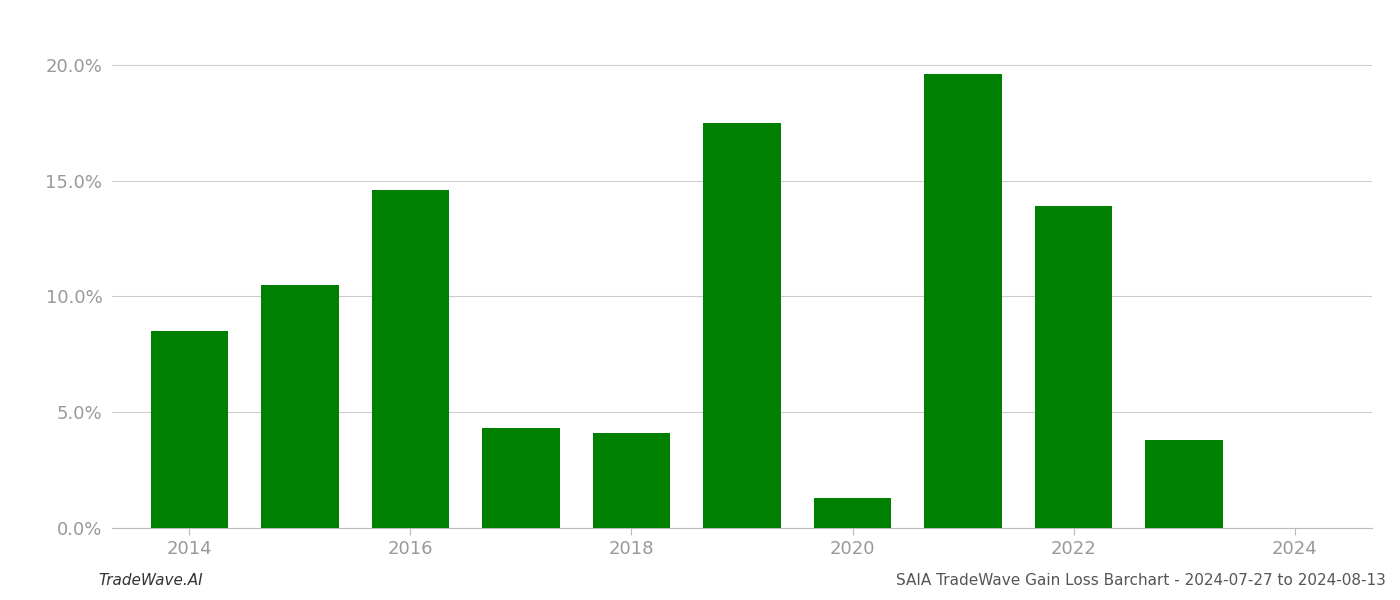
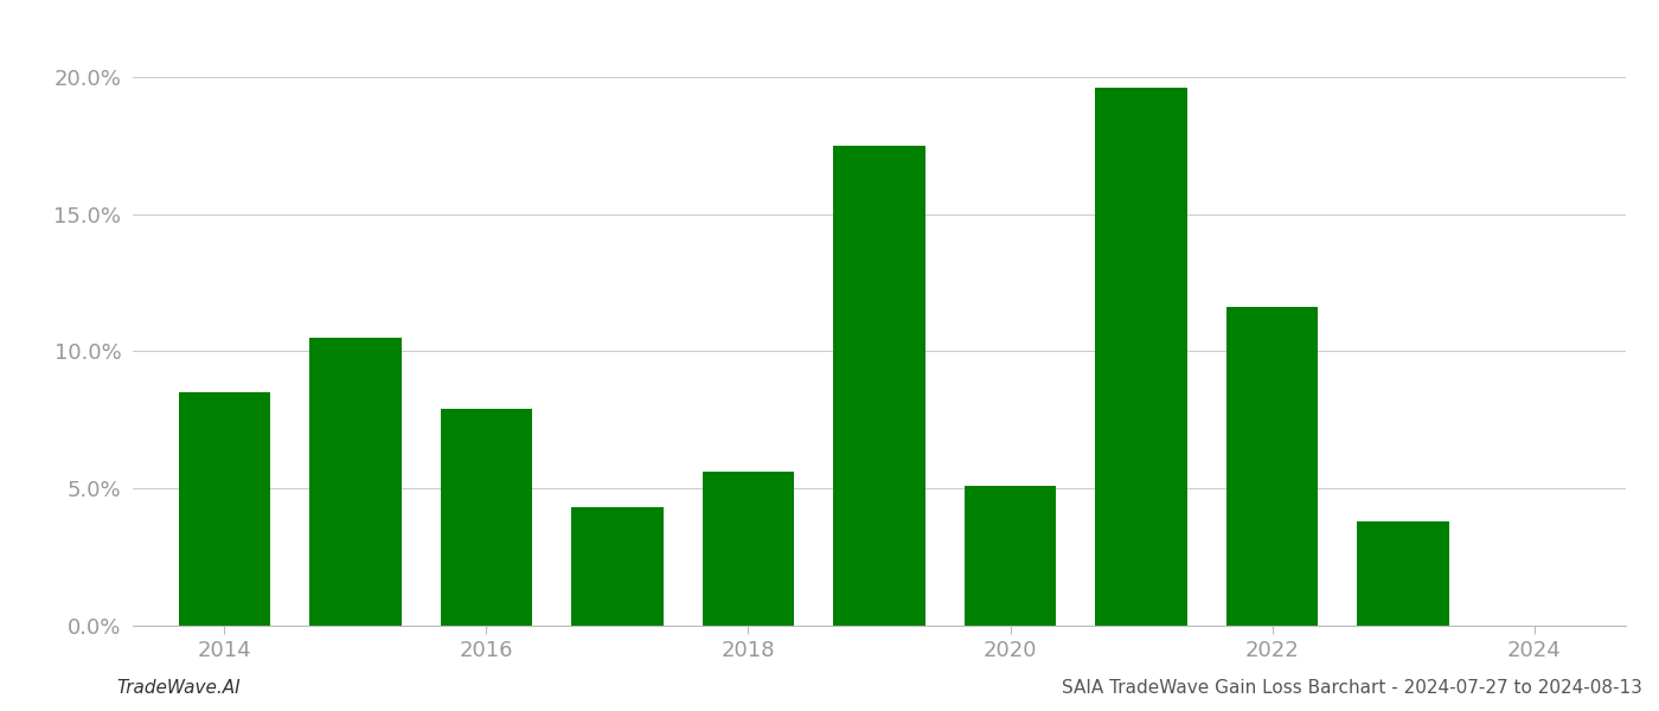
2016: 14.6% -> 7.9%
2018: 4.1% -> 5.6%
2020: 1.3% -> 5.1%
2022: 13.9% -> 11.6%
